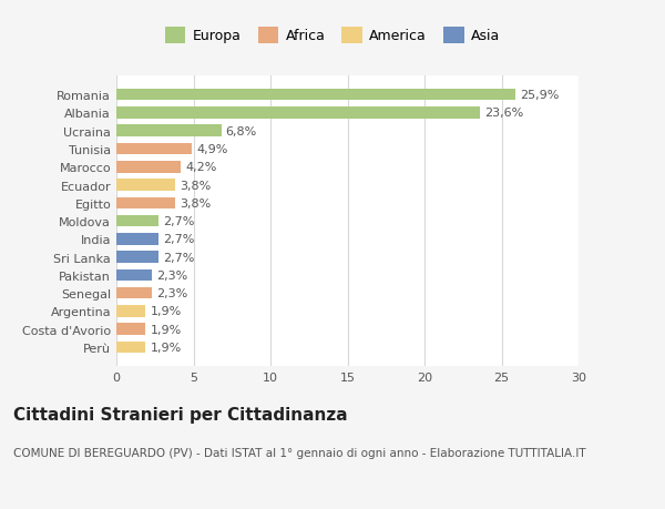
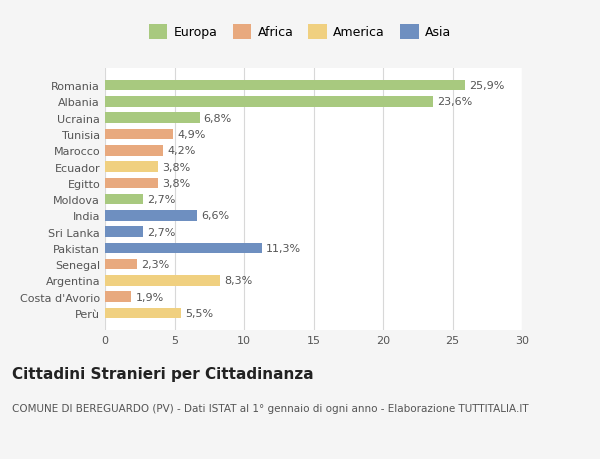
India: 2,7% -> 6,6%
Pakistan: 2,3% -> 11,3%
Argentina: 1,9% -> 8,3%
Perù: 1,9% -> 5,5%
